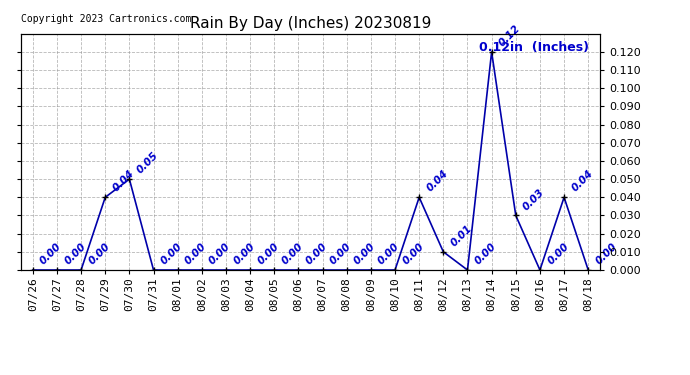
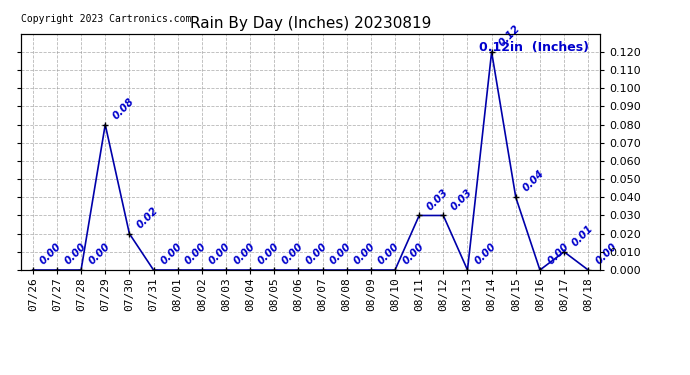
07/29: 0.04 -> 0.08
07/30: 0.05 -> 0.02
08/11: 0.04 -> 0.03
08/12: 0.01 -> 0.03
08/15: 0.03 -> 0.04
08/17: 0.04 -> 0.01
